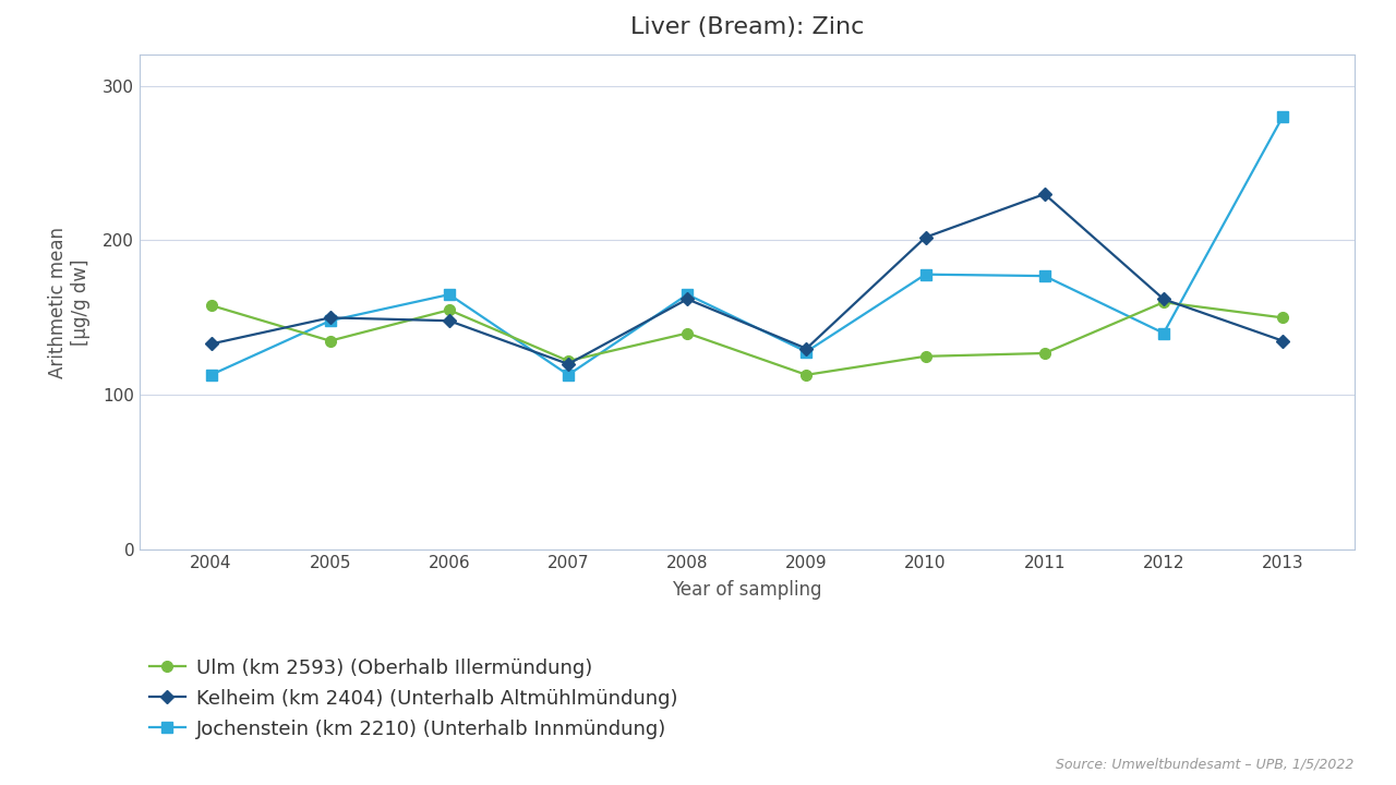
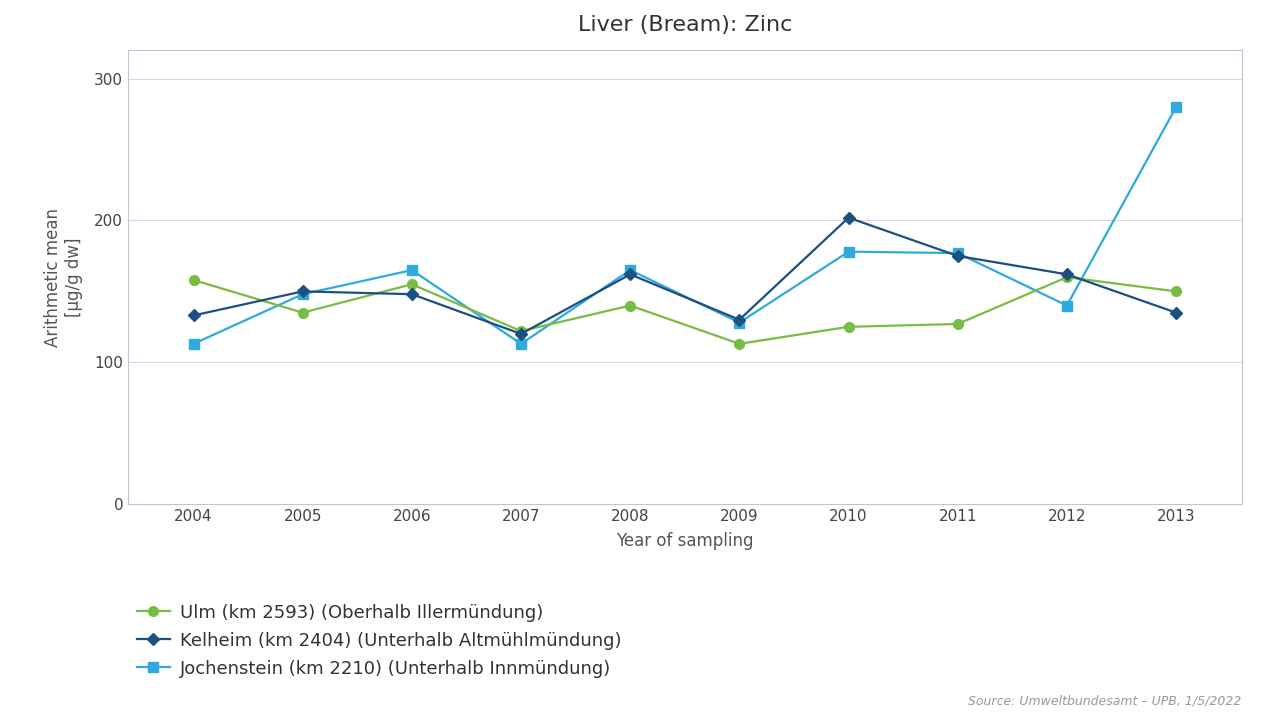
Kelheim (km 2404) (Unterhalb Altmühlmündung)/2011: 230 -> 175
